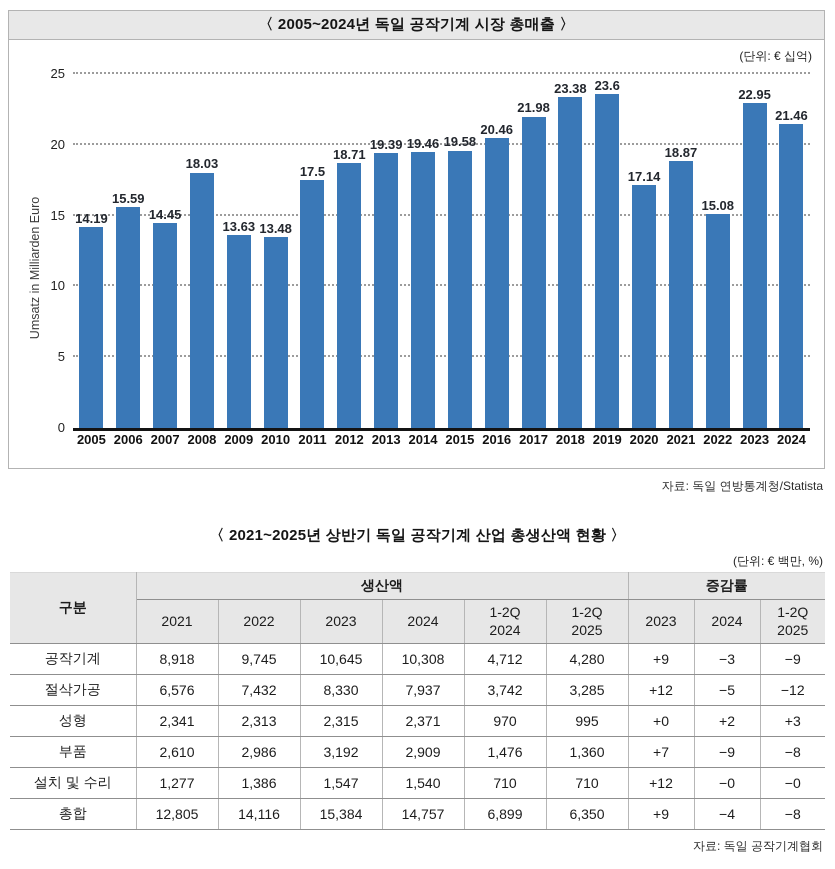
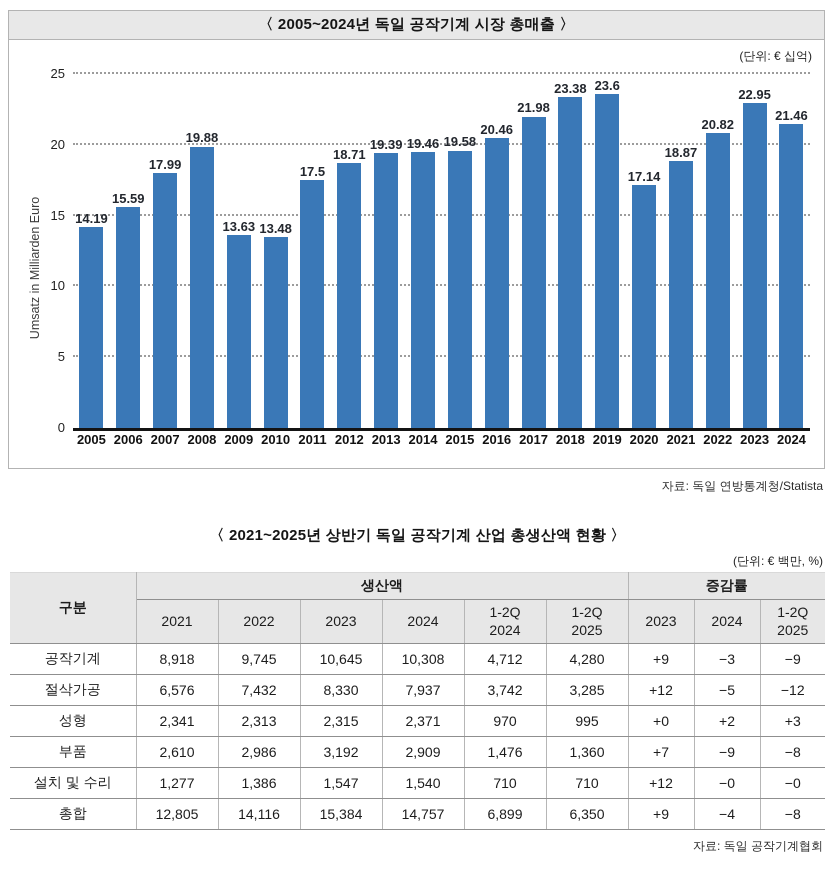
2007: 14.45 -> 17.99
2008: 18.03 -> 19.88
2022: 15.08 -> 20.82
